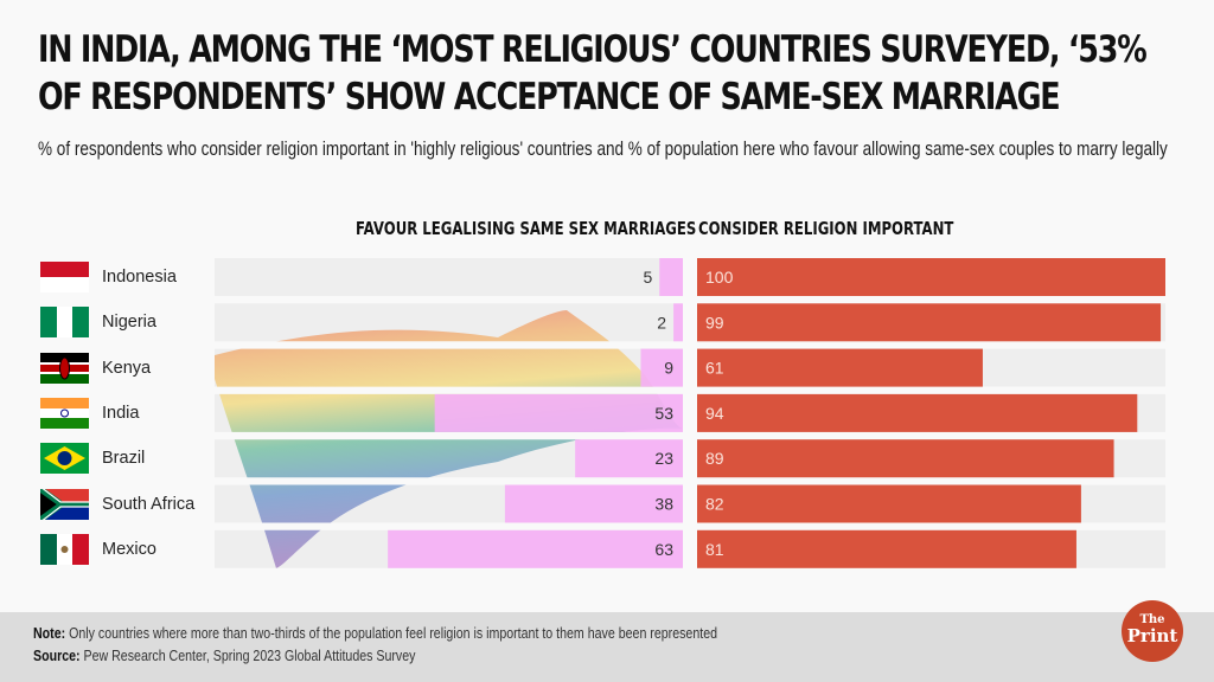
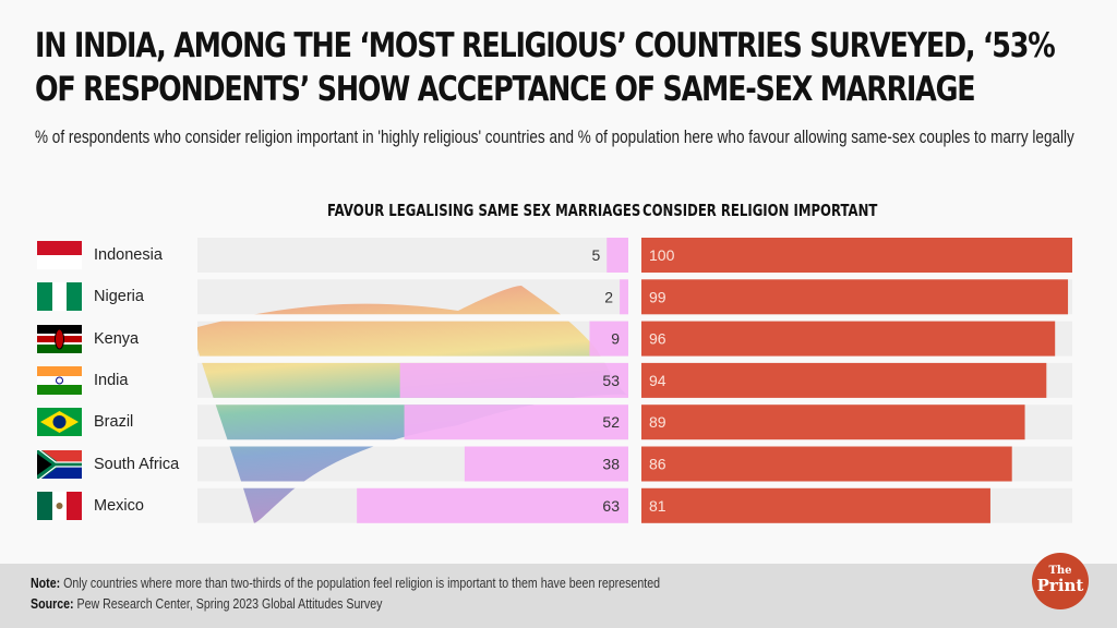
Consider religion important/Kenya: 61 -> 96
Favour legalising same sex marriages/Brazil: 23 -> 52
Consider religion important/South Africa: 82 -> 86
